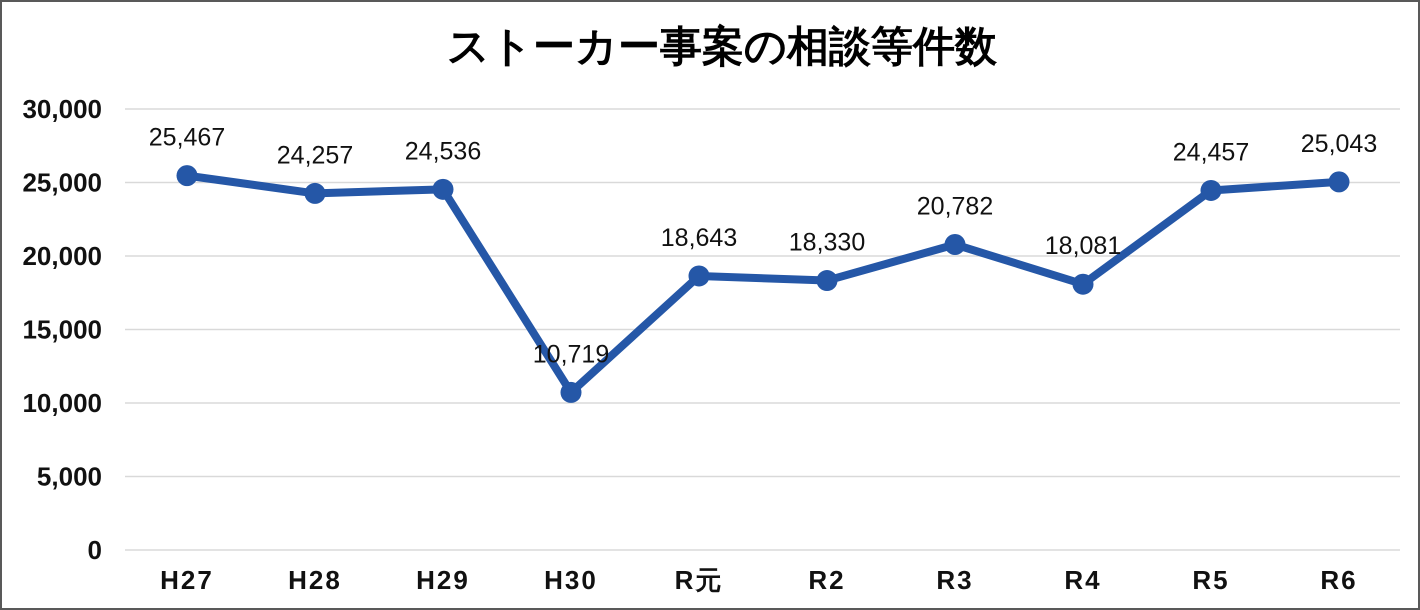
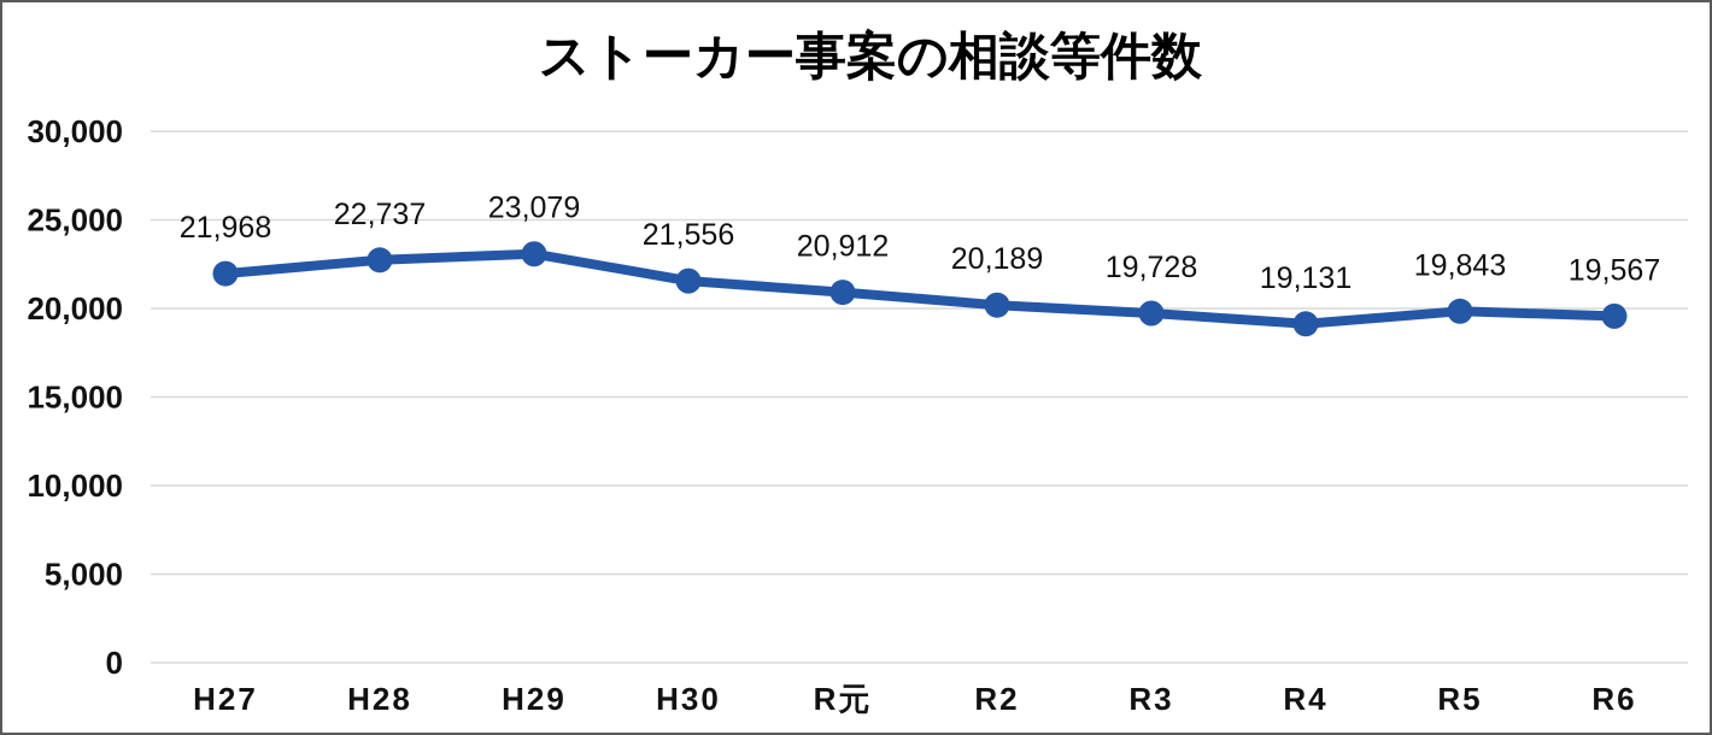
H27: 25,467 -> 21,968
H28: 24,257 -> 22,737
H29: 24,536 -> 23,079
H30: 10,719 -> 21,556
R元: 18,643 -> 20,912
R2: 18,330 -> 20,189
R3: 20,782 -> 19,728
R4: 18,081 -> 19,131
R5: 24,457 -> 19,843
R6: 25,043 -> 19,567
